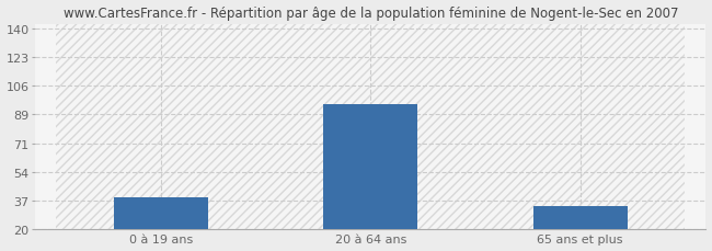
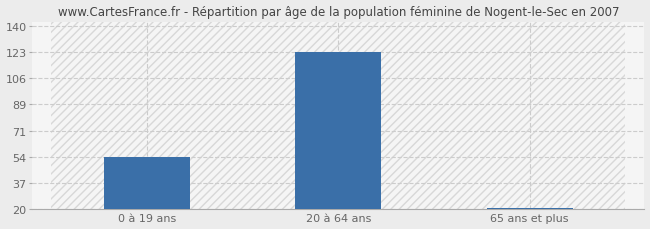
0 à 19 ans: 39 -> 54
20 à 64 ans: 95 -> 123
65 ans et plus: 34 -> 21
